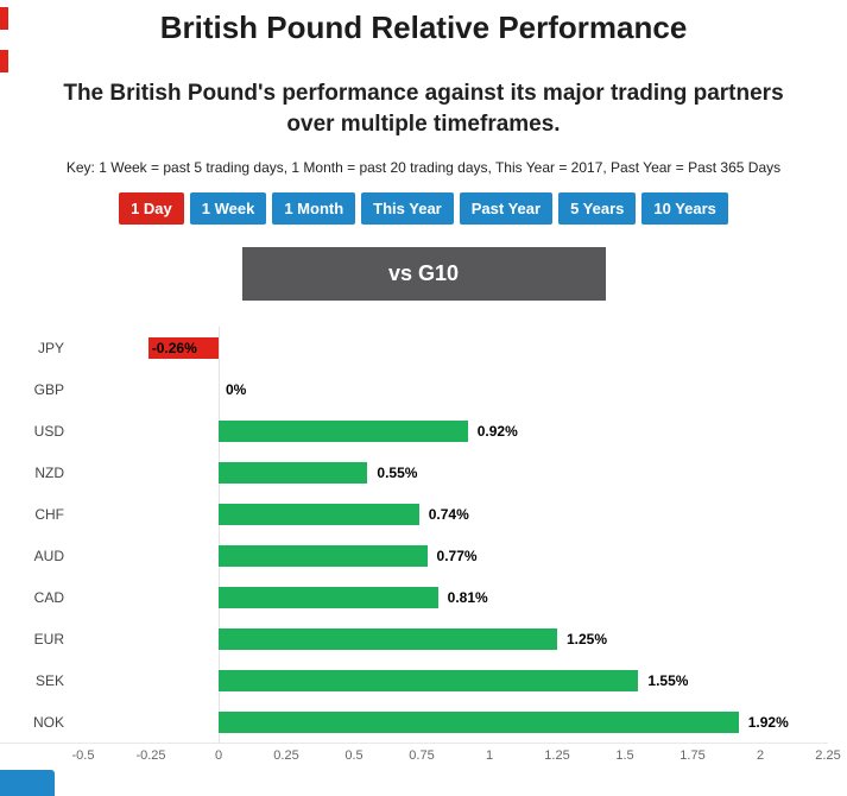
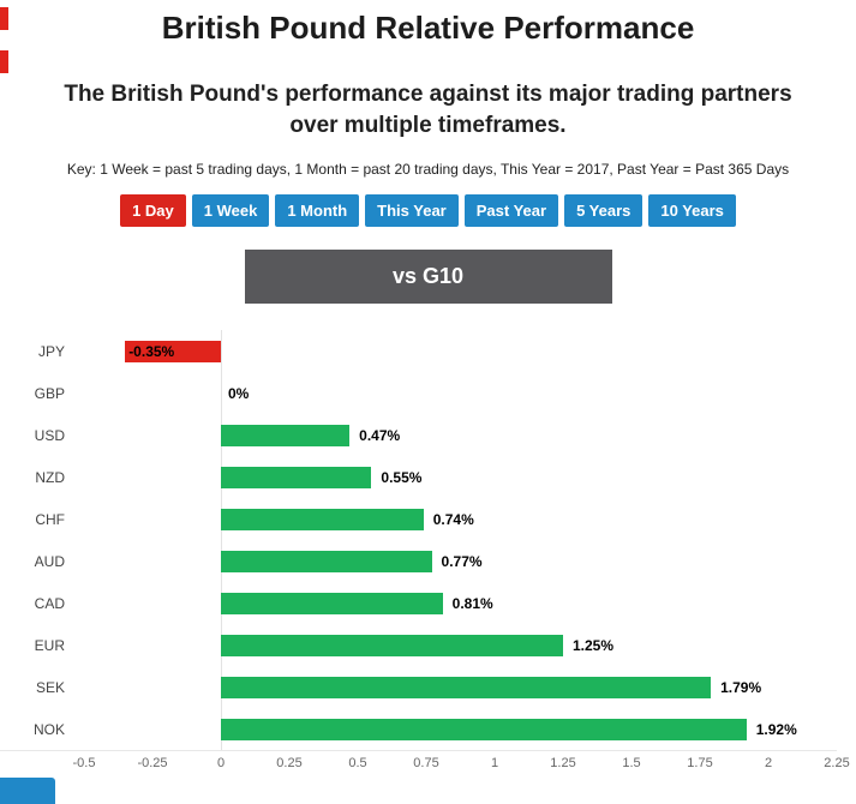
JPY: -0.26% -> -0.35%
USD: 0.92% -> 0.47%
SEK: 1.55% -> 1.79%
